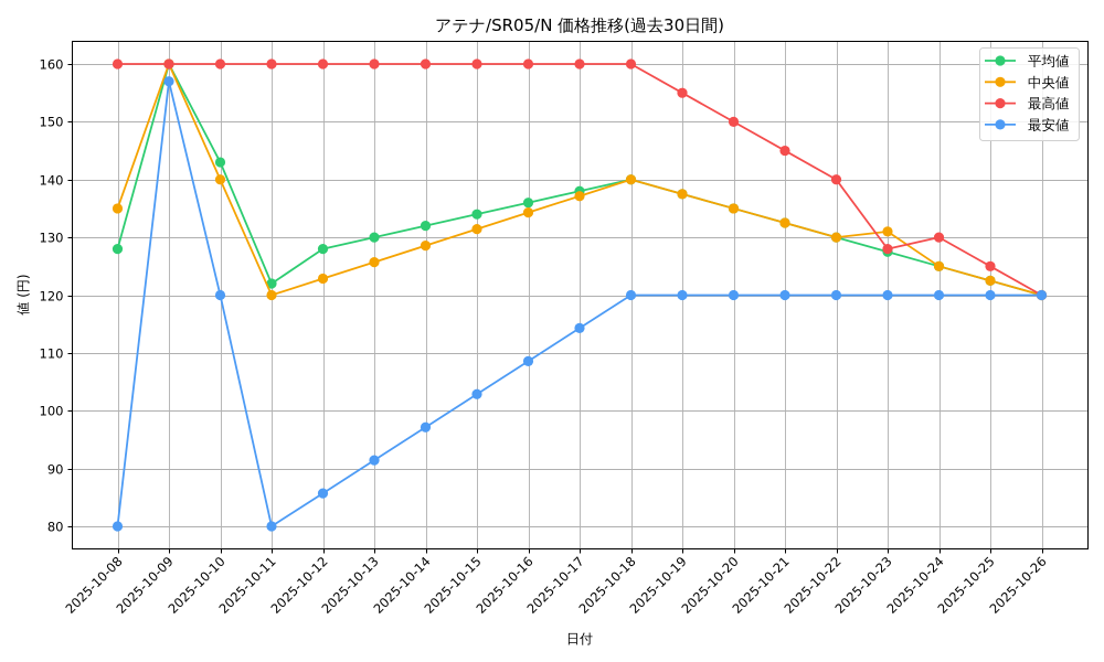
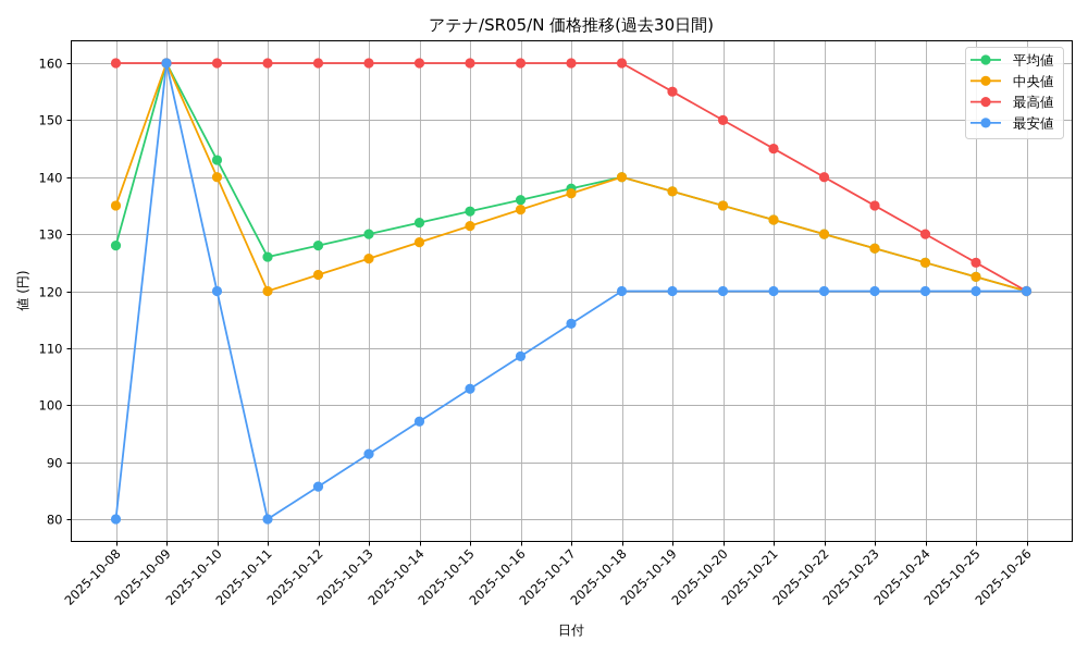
最安値/2025-10-09: 157 -> 160
平均値/2025-10-11: 122 -> 126
中央値/2025-10-23: 131 -> 128
最高値/2025-10-23: 128 -> 135
